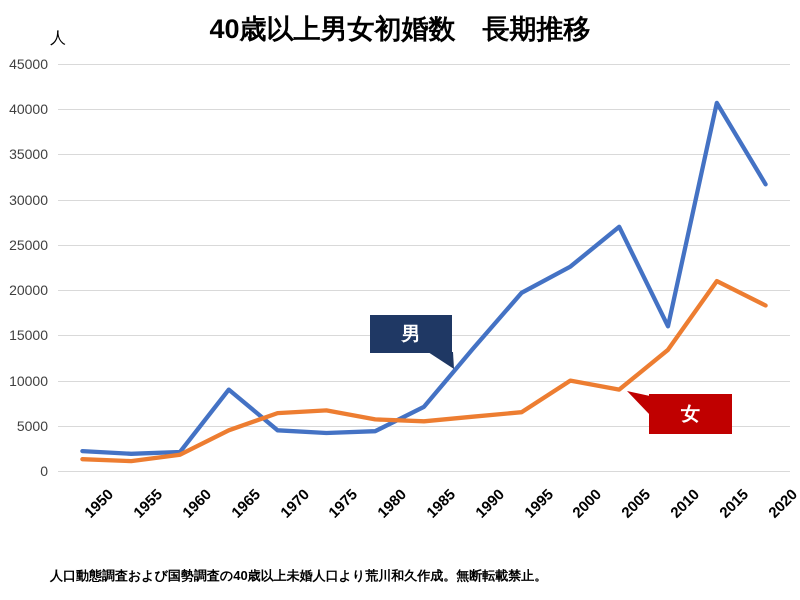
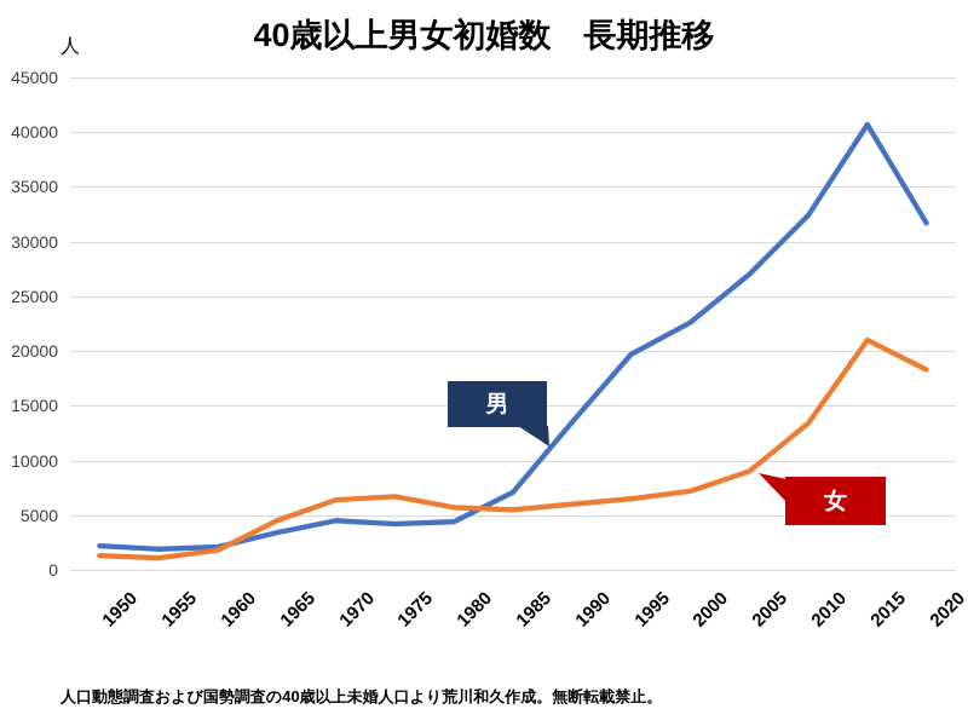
男/1965: 9000 -> 3000
女/2000: 10000 -> 7000
男/2010: 16000 -> 32000
